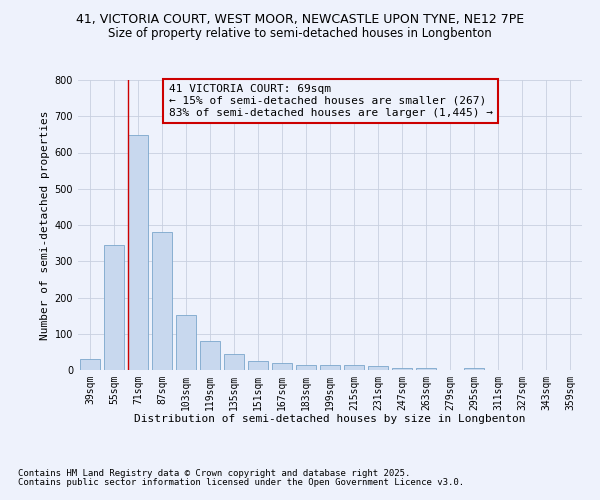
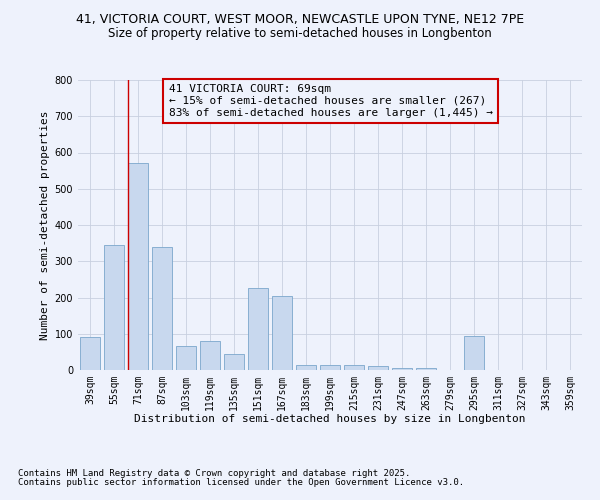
39sqm: 30 -> 90
71sqm: 648 -> 570
87sqm: 380 -> 340
103sqm: 152 -> 65
151sqm: 25 -> 225
167sqm: 18 -> 205
295sqm: 5 -> 95
